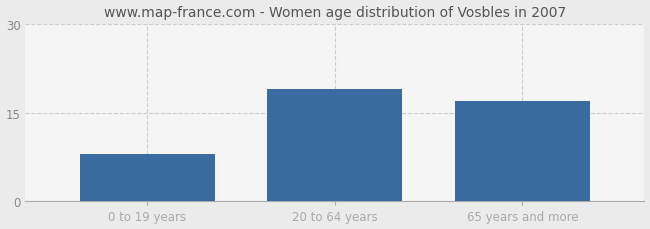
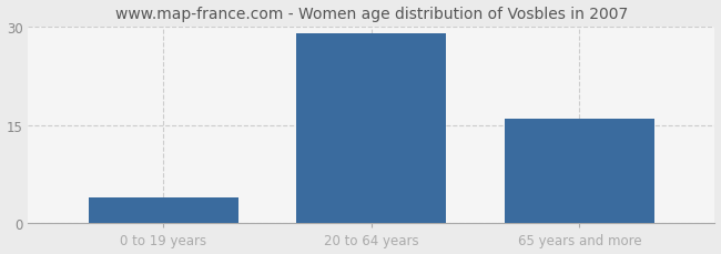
0 to 19 years: 8 -> 4
20 to 64 years: 19 -> 29
65 years and more: 17 -> 16
